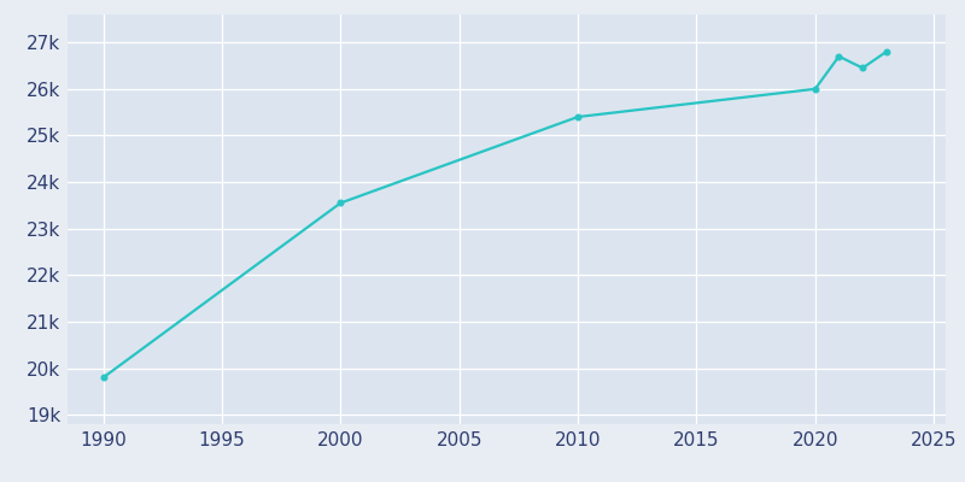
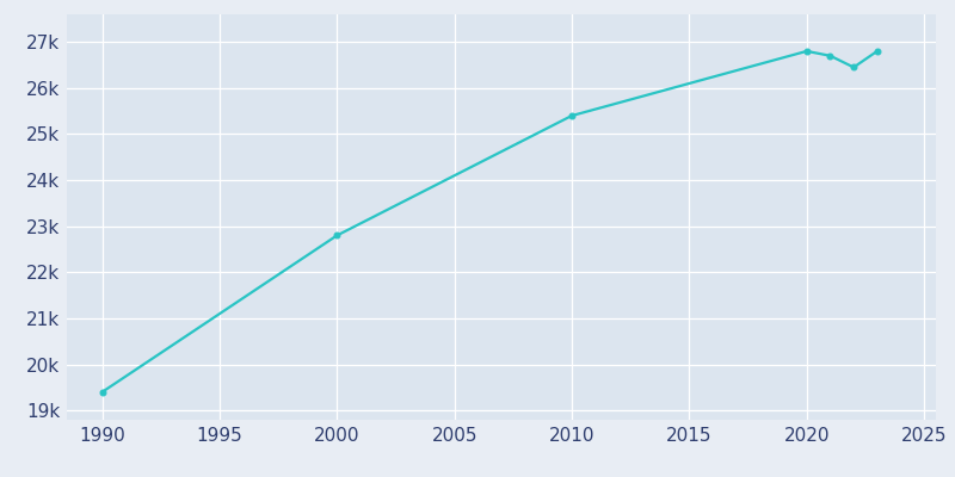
1990: 19.80k -> 19.40k
2000: 23.55k -> 22.80k
2020: 26.00k -> 26.80k
